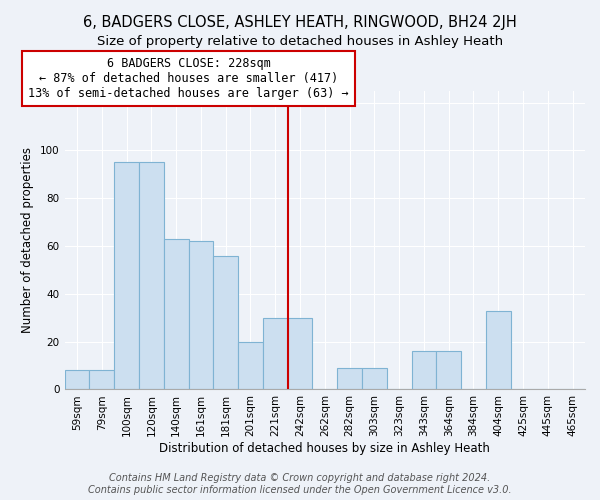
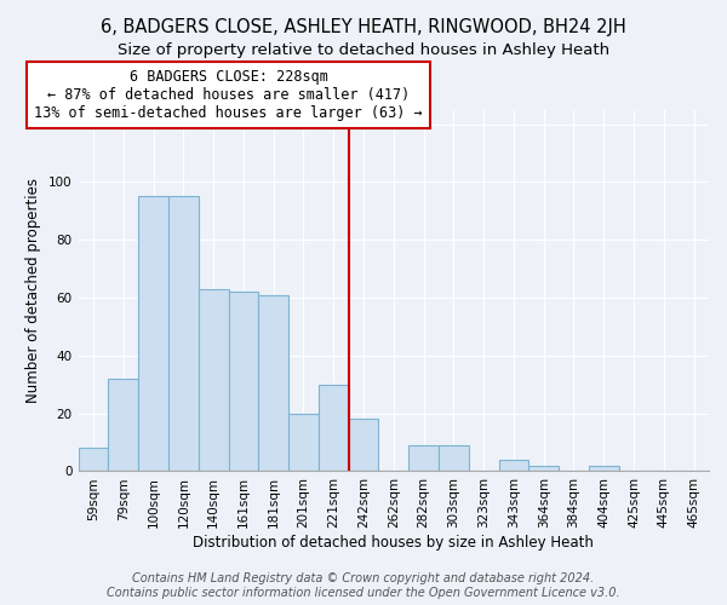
79sqm: 8 -> 32
181sqm: 56 -> 61
242sqm: 30 -> 18
343sqm: 16 -> 4
364sqm: 16 -> 2
404sqm: 33 -> 2
